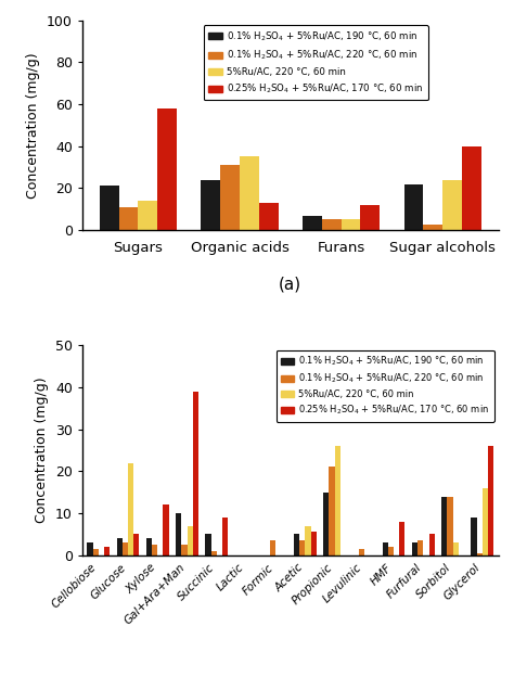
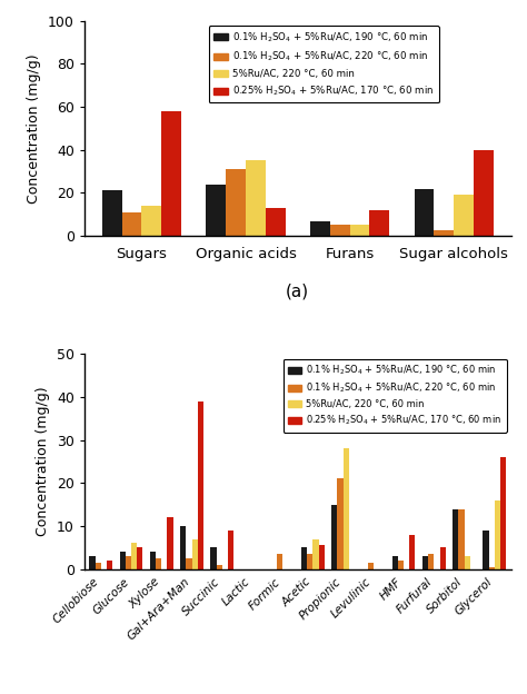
5%Ru/AC, 220 °C, 60 min/Sugar alcohols: 24 -> 19
5%Ru/AC, 220 °C, 60 min/Glucose: 22 -> 6
5%Ru/AC, 220 °C, 60 min/Propionic: 26 -> 28
